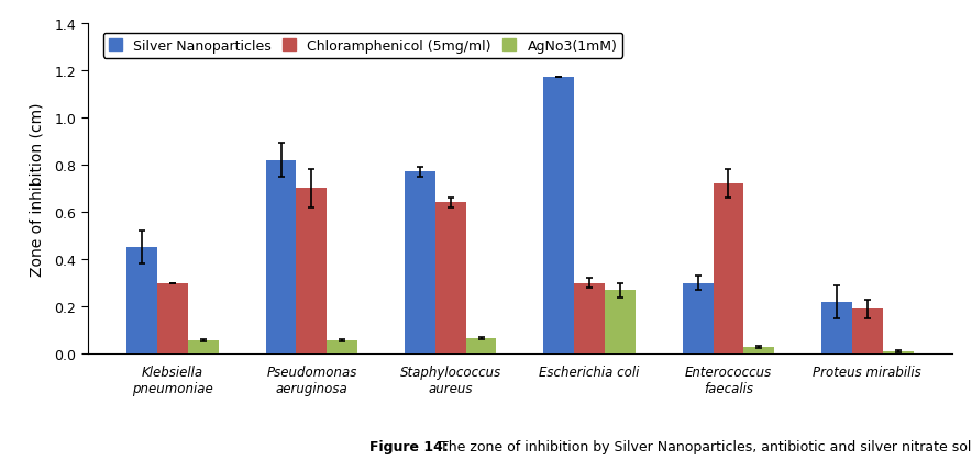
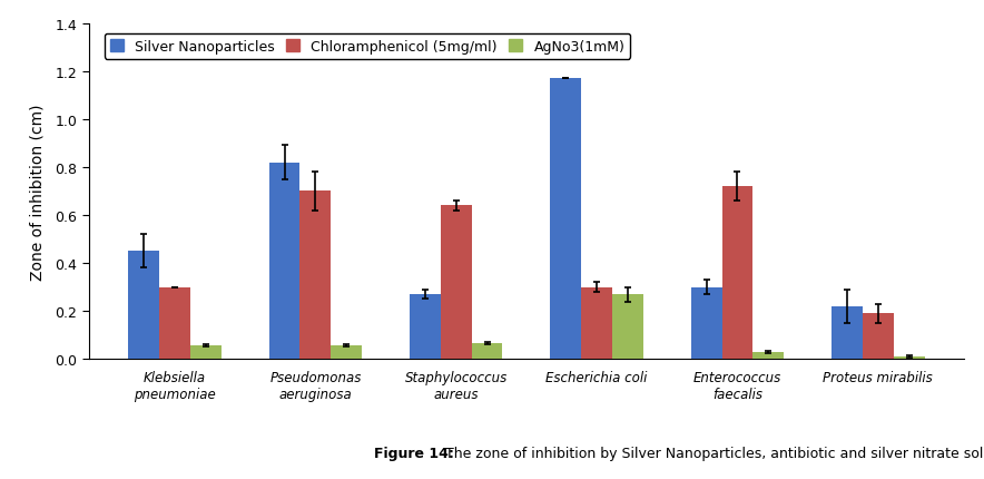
Silver Nanoparticles/Staphylococcus aureus: 0.77 -> 0.27
